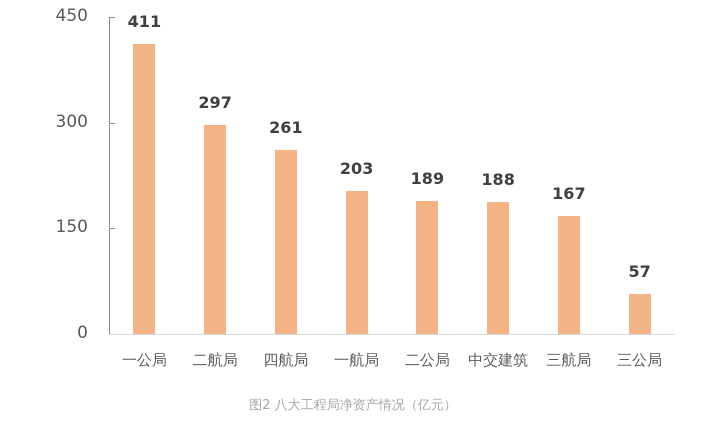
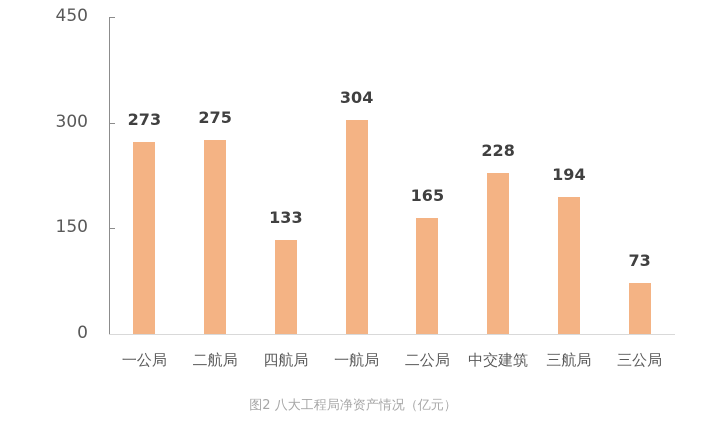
一公局: 411 -> 273
二航局: 297 -> 275
四航局: 261 -> 133
一航局: 203 -> 304
二公局: 189 -> 165
中交建筑: 188 -> 228
三航局: 167 -> 194
三公局: 57 -> 73
